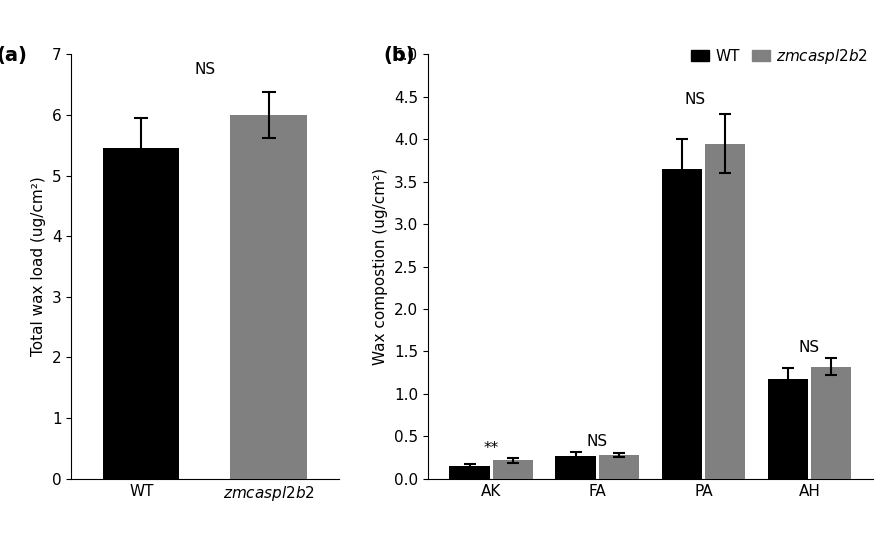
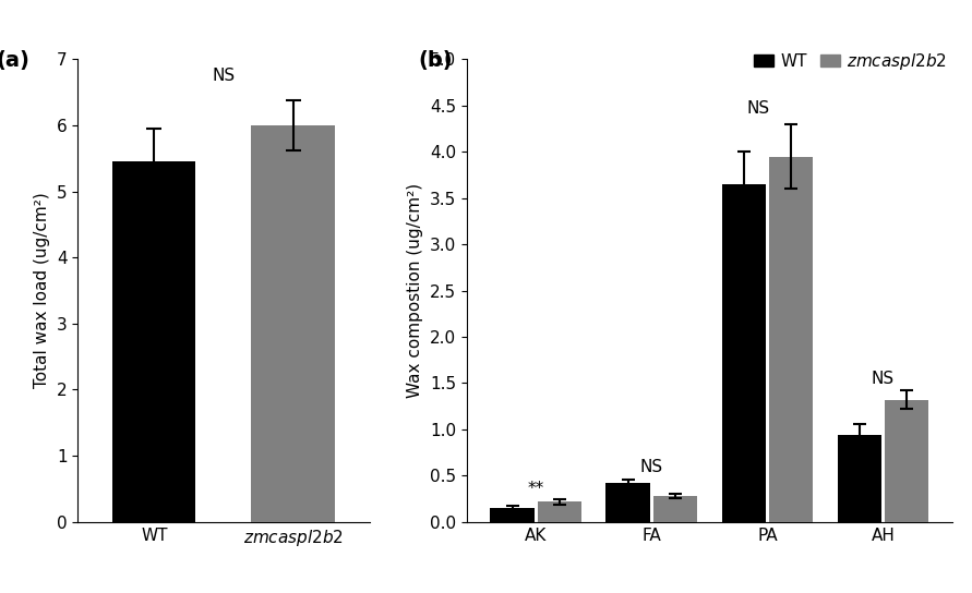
WT/FA: 0.27 -> 0.42
WT/AH: 1.18 -> 0.94
